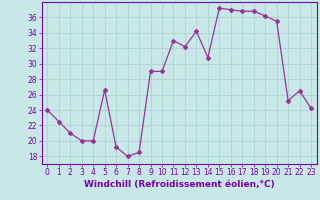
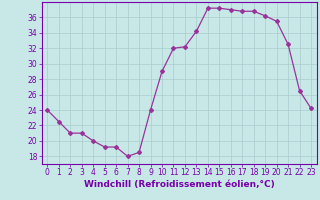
3: 20.0 -> 21.0
5: 26.6 -> 19.2
9: 29.0 -> 24.0
11: 33.0 -> 32.0
14: 30.8 -> 37.2
21: 25.2 -> 32.5
